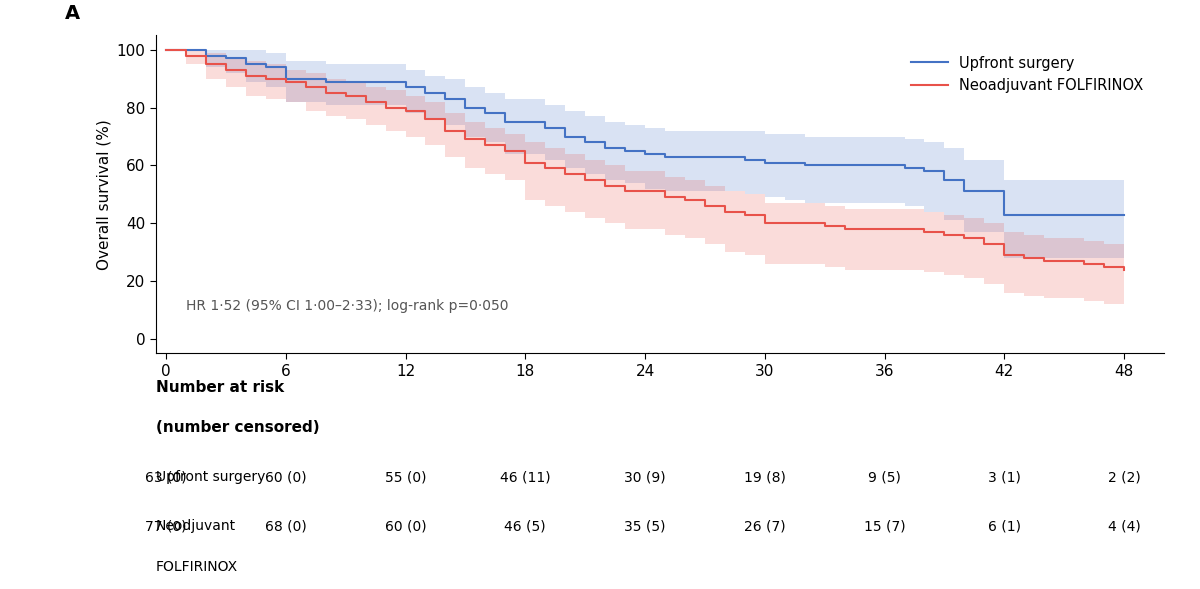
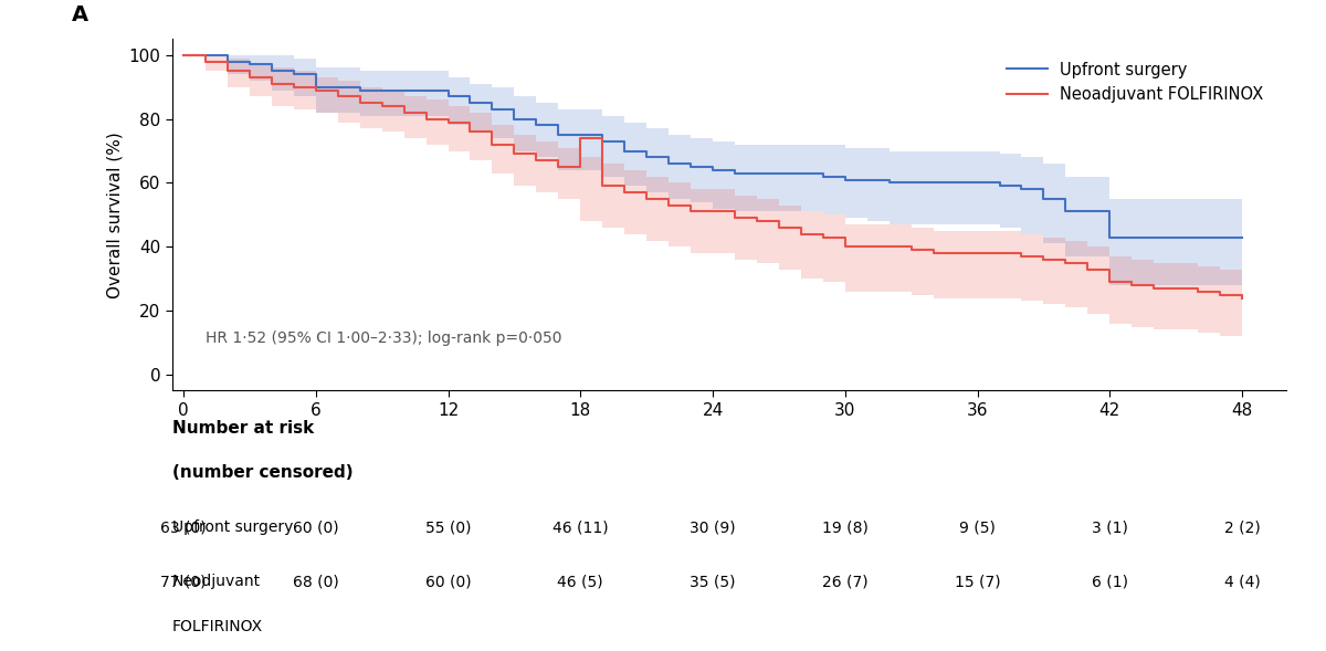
Neoadjuvant FOLFIRINOX/18: 61 -> 74
